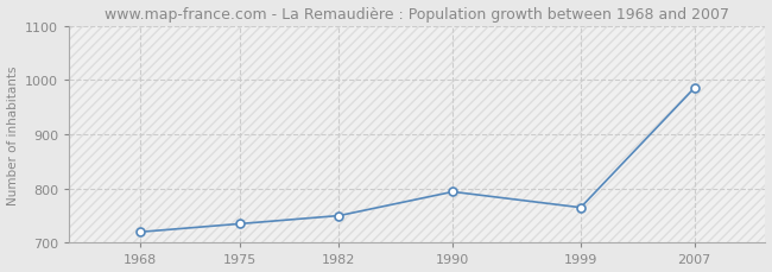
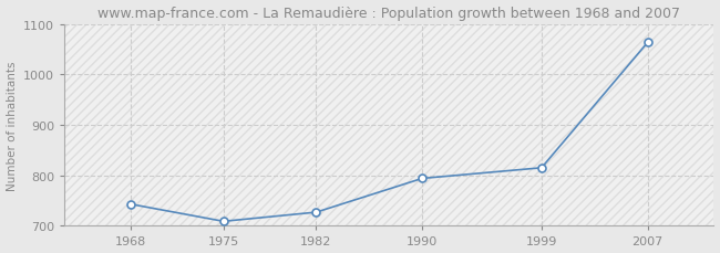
1968: 720 -> 743
1975: 735 -> 709
1982: 750 -> 727
1999: 765 -> 815
2007: 985 -> 1063
